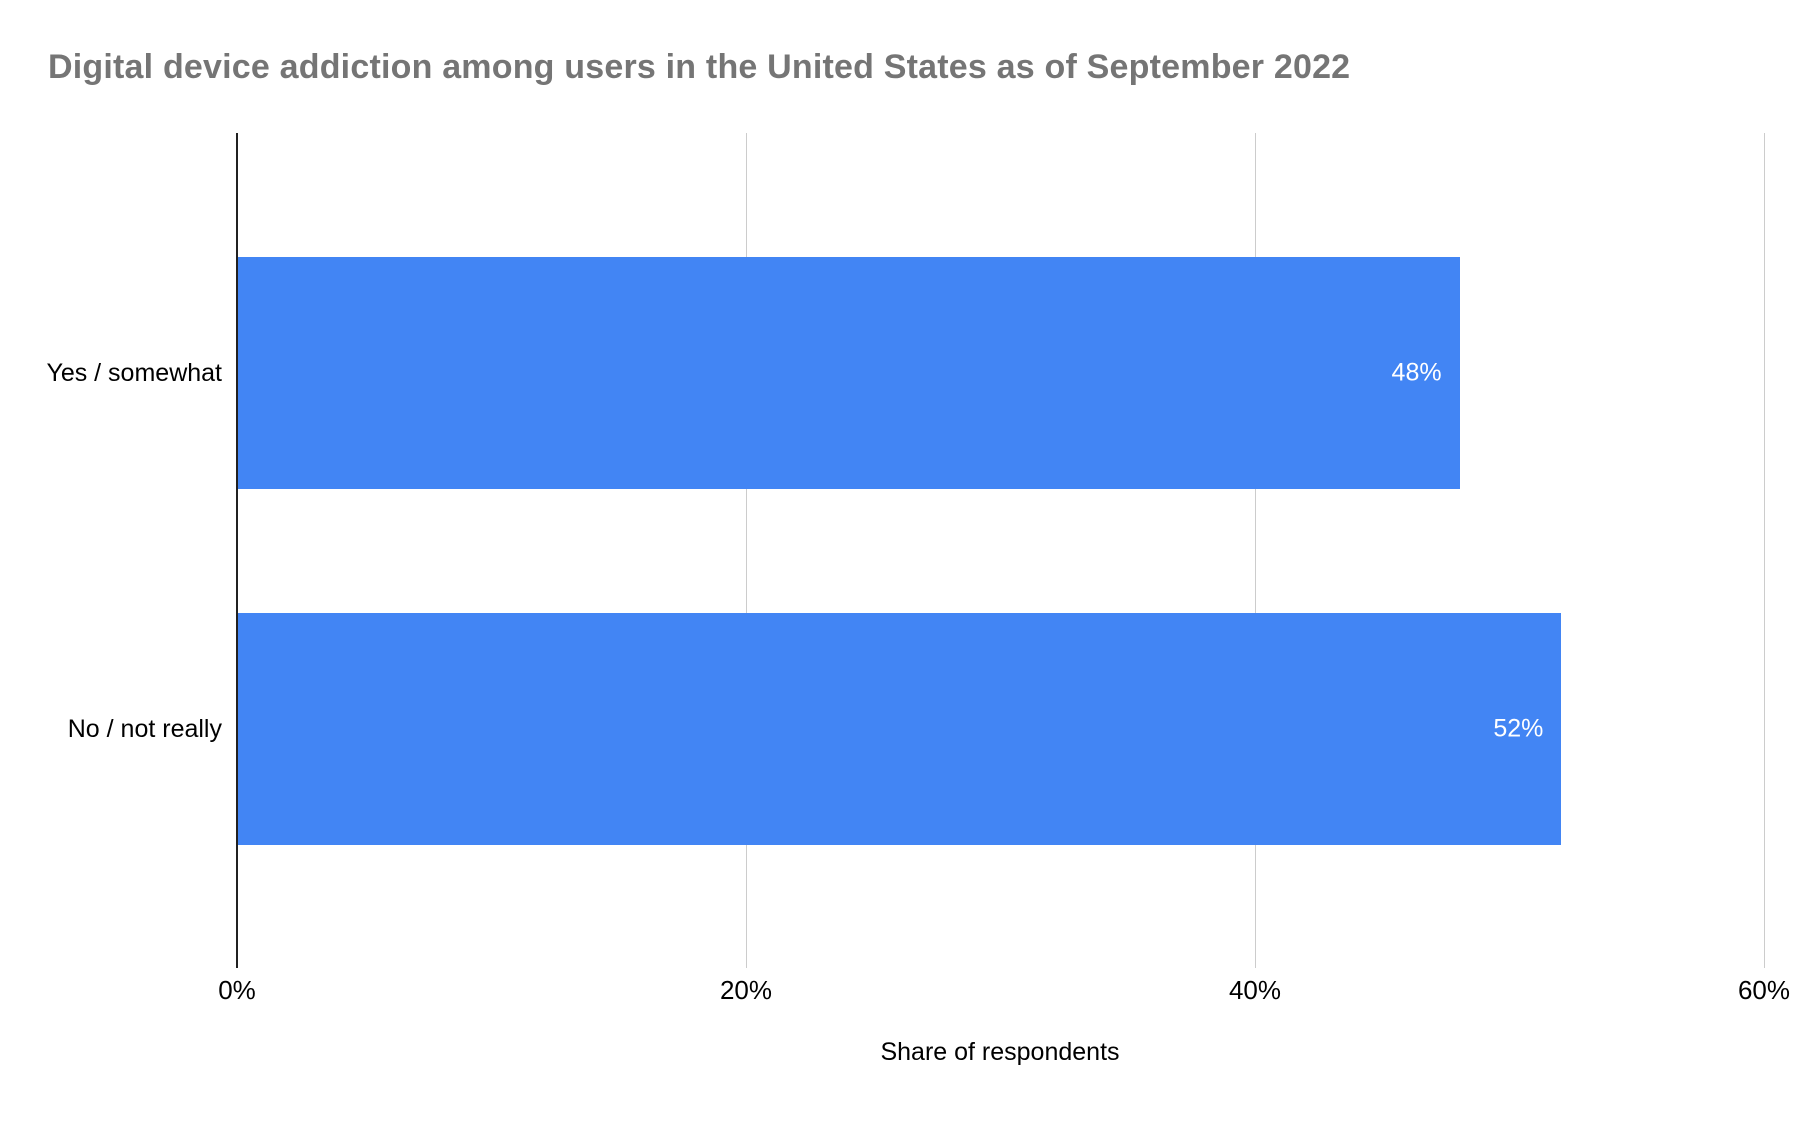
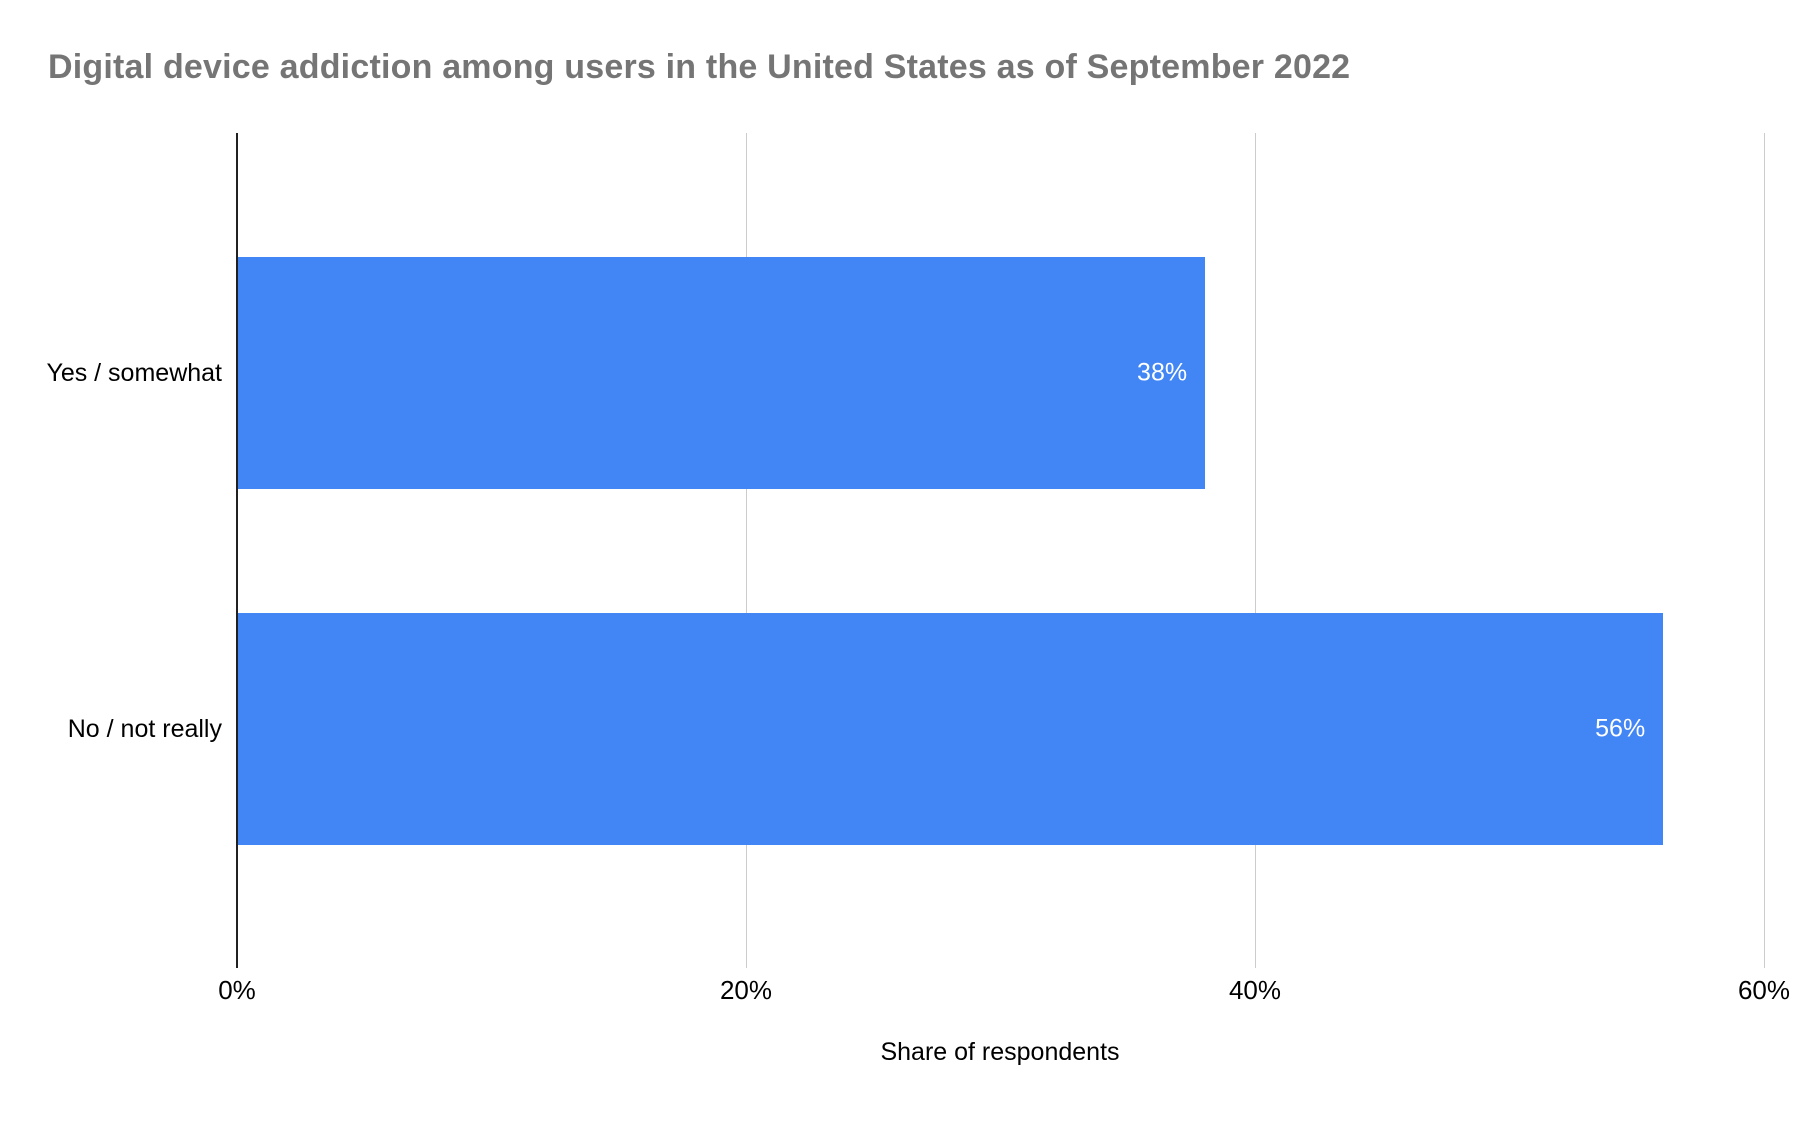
Yes / somewhat: 48% -> 38%
No / not really: 52% -> 56%
